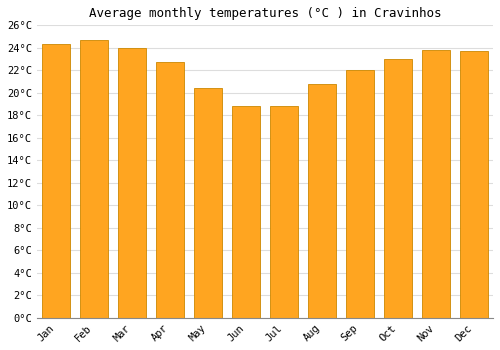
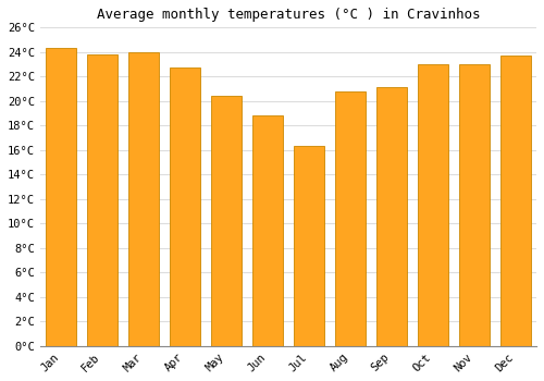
Feb: 24.7°C -> 23.8°C
Jul: 18.8°C -> 16.3°C
Sep: 22.0°C -> 21.1°C
Nov: 23.8°C -> 23.0°C
